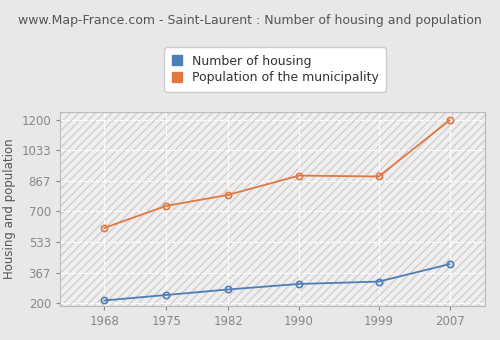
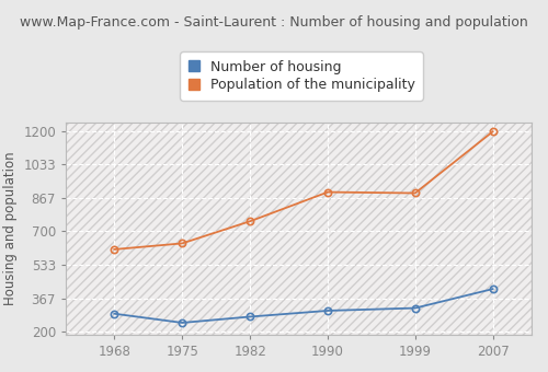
Number of housing/1968: 220 -> 290
Population of the municipality/1975: 730 -> 640
Population of the municipality/1982: 790 -> 750
